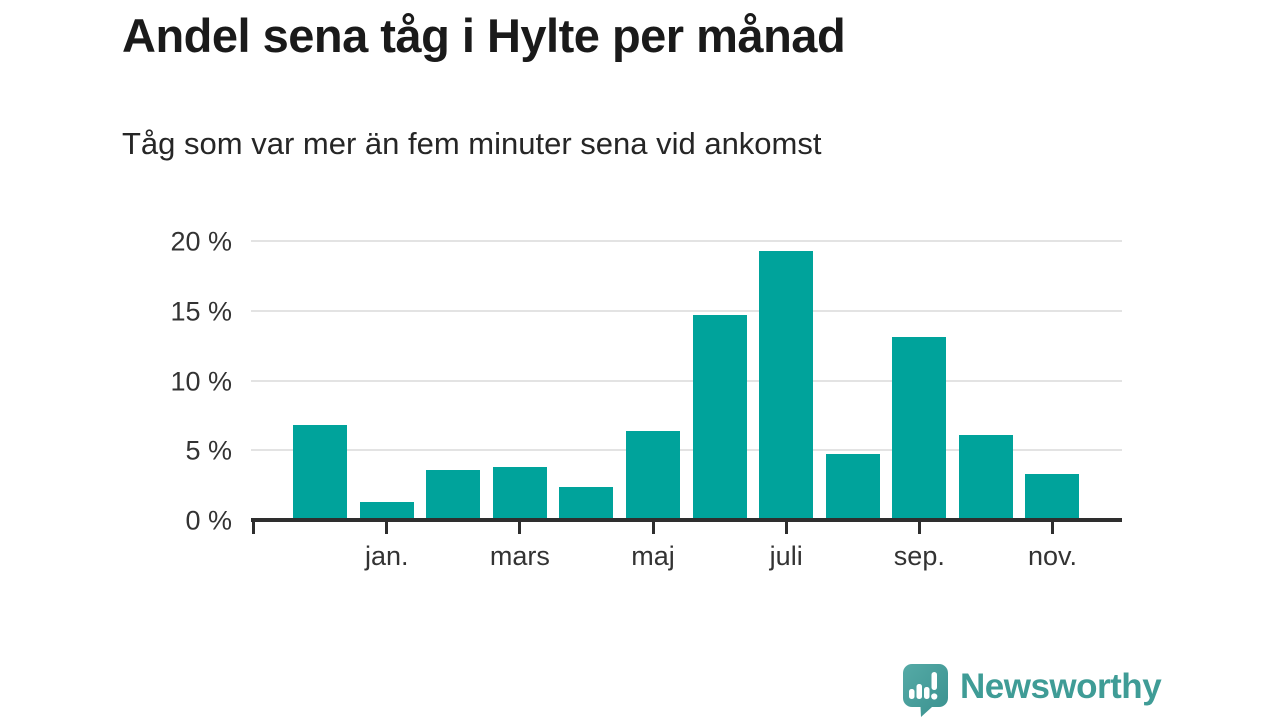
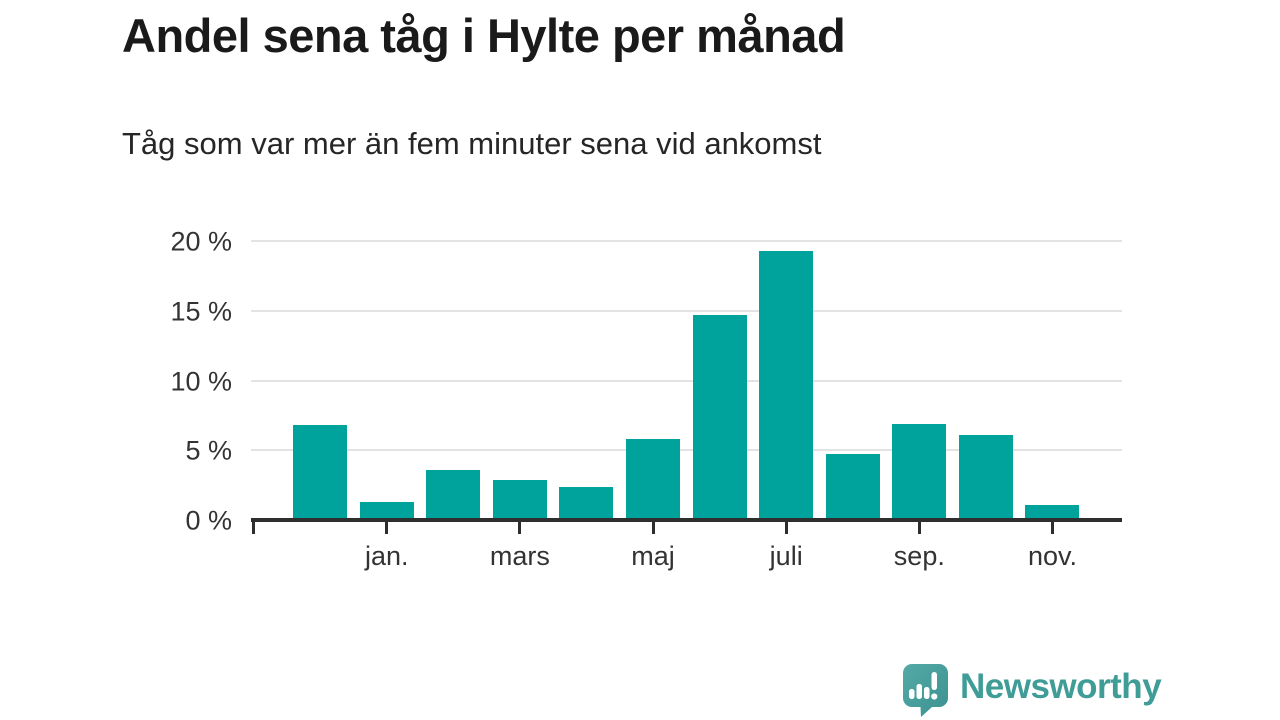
mars: 3.8% -> 2.9%
maj: 6.4% -> 5.8%
sep.: 13.1% -> 6.9%
nov.: 3.3% -> 1.1%
